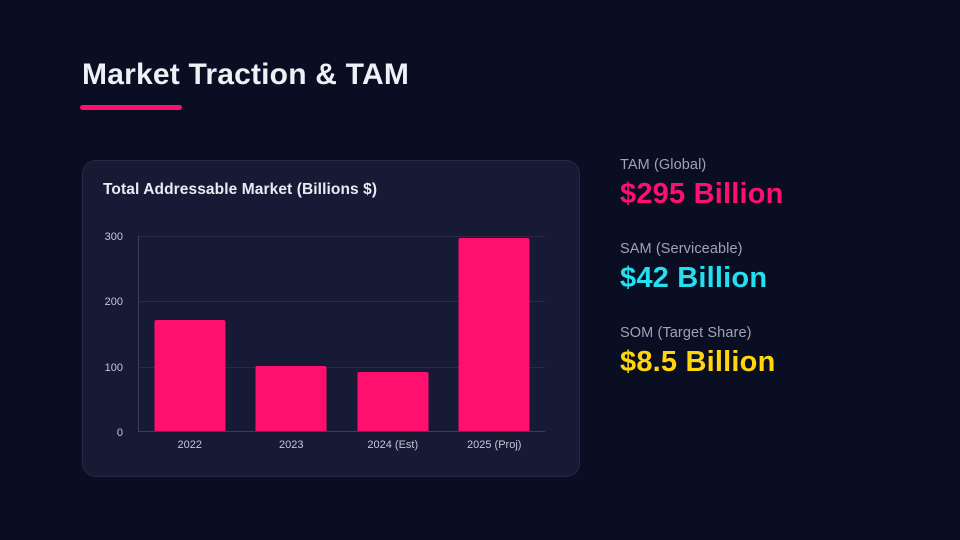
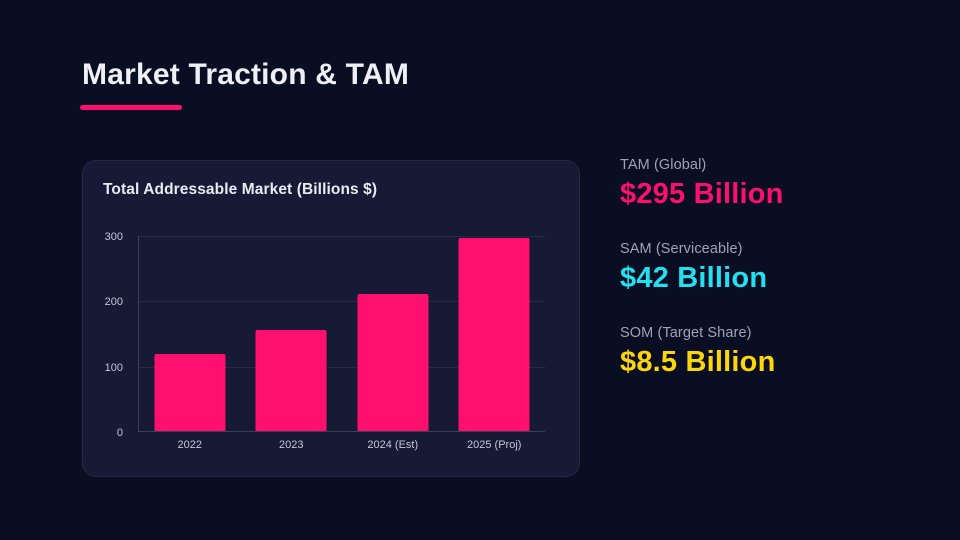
2022: 170 -> 120
2023: 100 -> 160
2024 (Est): 90 -> 210
